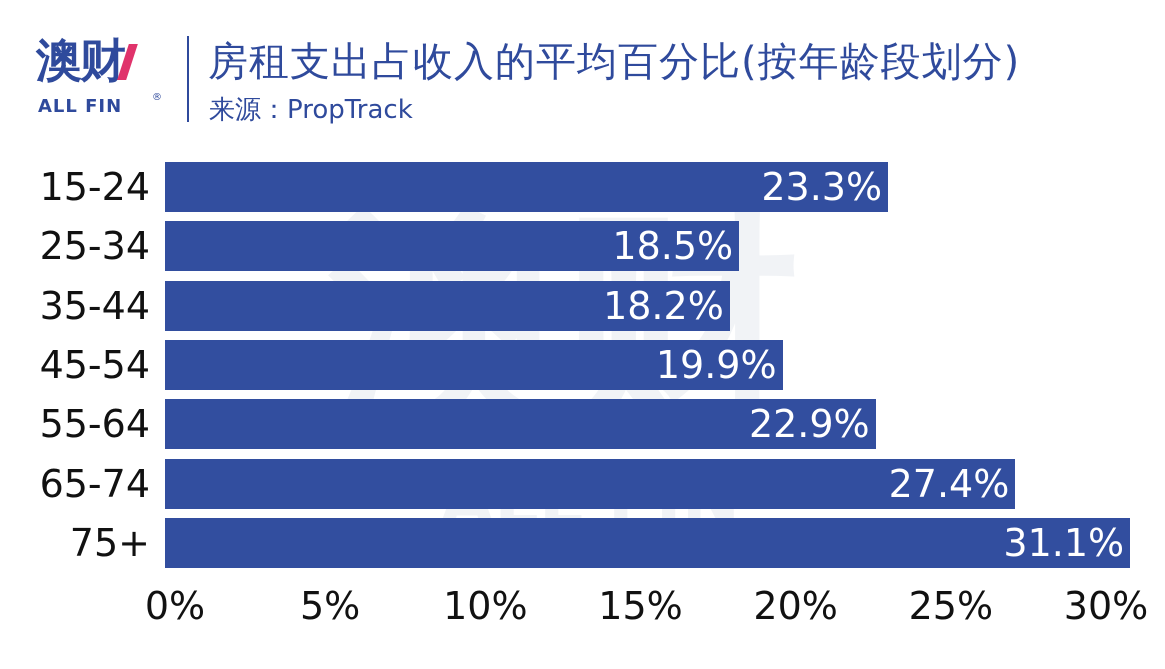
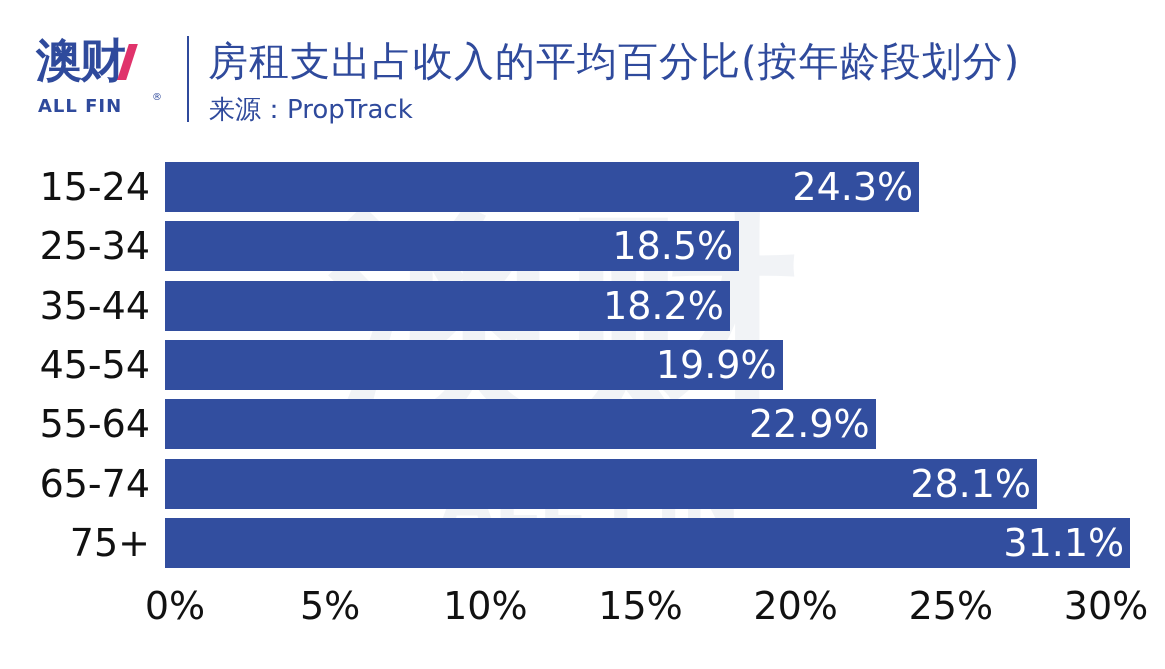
15-24: 23.3% -> 24.3%
65-74: 27.4% -> 28.1%
